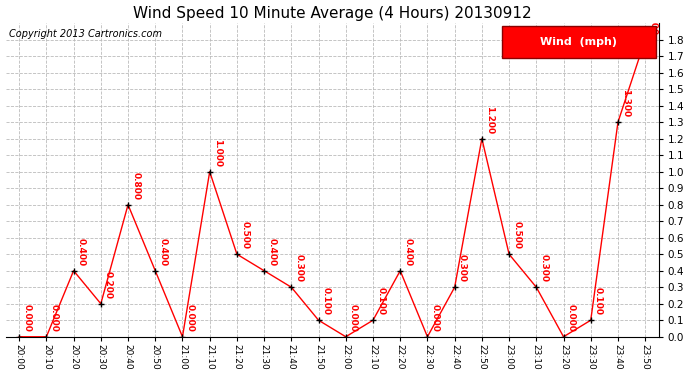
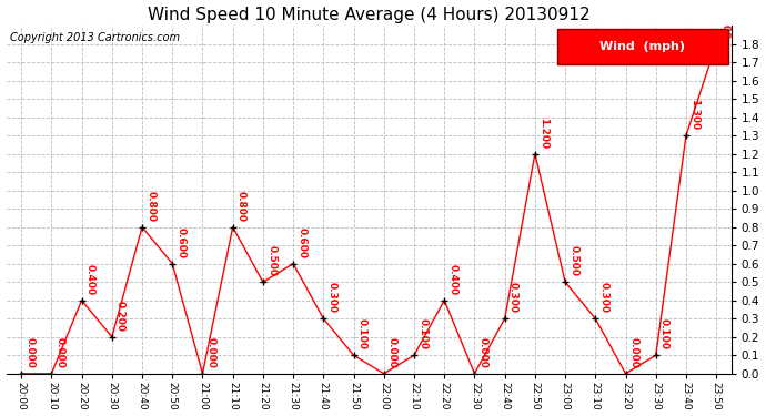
20:50: 0.400 -> 0.600
21:10: 1.000 -> 0.800
21:30: 0.400 -> 0.600
